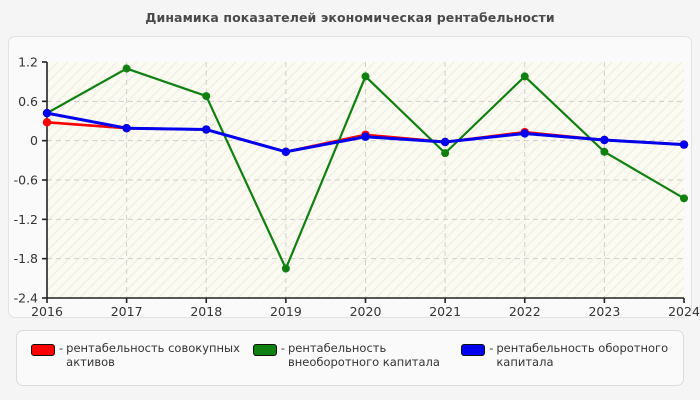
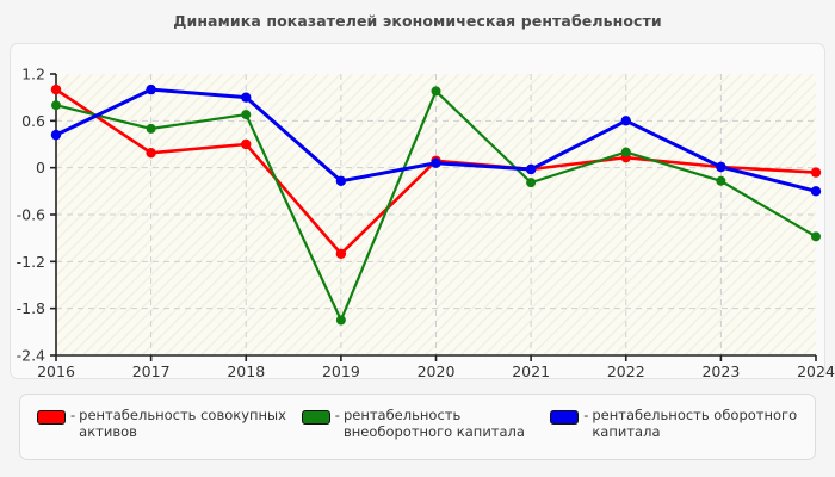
рентабельность совокупных активов/2016: 0.3 -> 1.0
рентабельность внеоборотного капитала/2016: 0.4 -> 0.8
рентабельность внеоборотного капитала/2017: 1.1 -> 0.5
рентабельность оборотного капитала/2017: 0.2 -> 1.0
рентабельность совокупных активов/2018: 0.2 -> 0.3
рентабельность оборотного капитала/2018: 0.2 -> 0.9
рентабельность совокупных активов/2019: -0.2 -> -1.1
рентабельность внеоборотного капитала/2022: 1.0 -> 0.2
рентабельность оборотного капитала/2022: 0.1 -> 0.6
рентабельность оборотного капитала/2024: -0.1 -> -0.3
